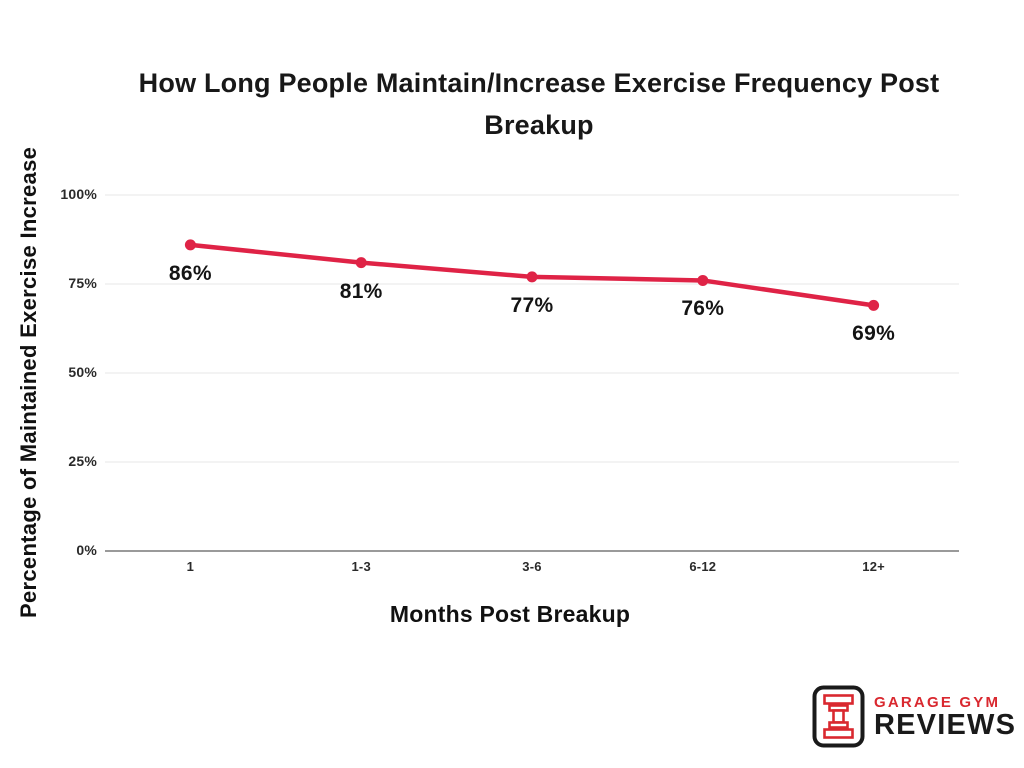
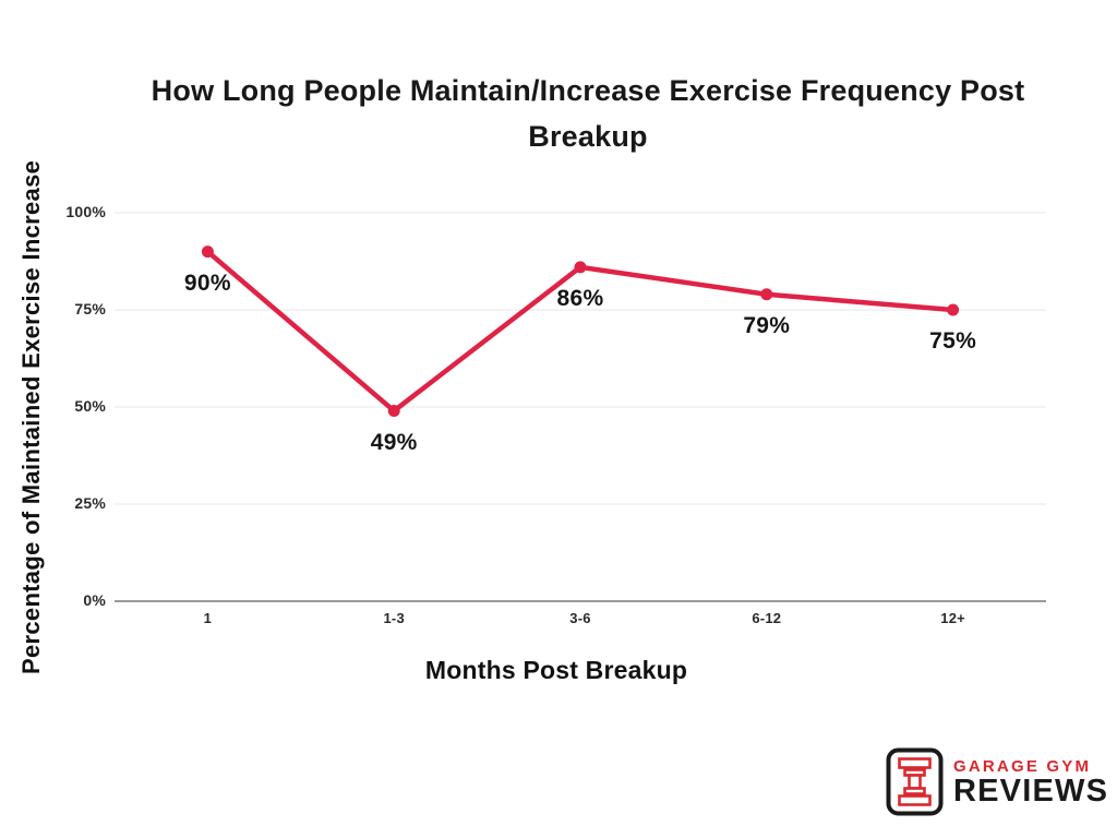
1: 86% -> 90%
1-3: 81% -> 49%
3-6: 77% -> 86%
6-12: 76% -> 79%
12+: 69% -> 75%
